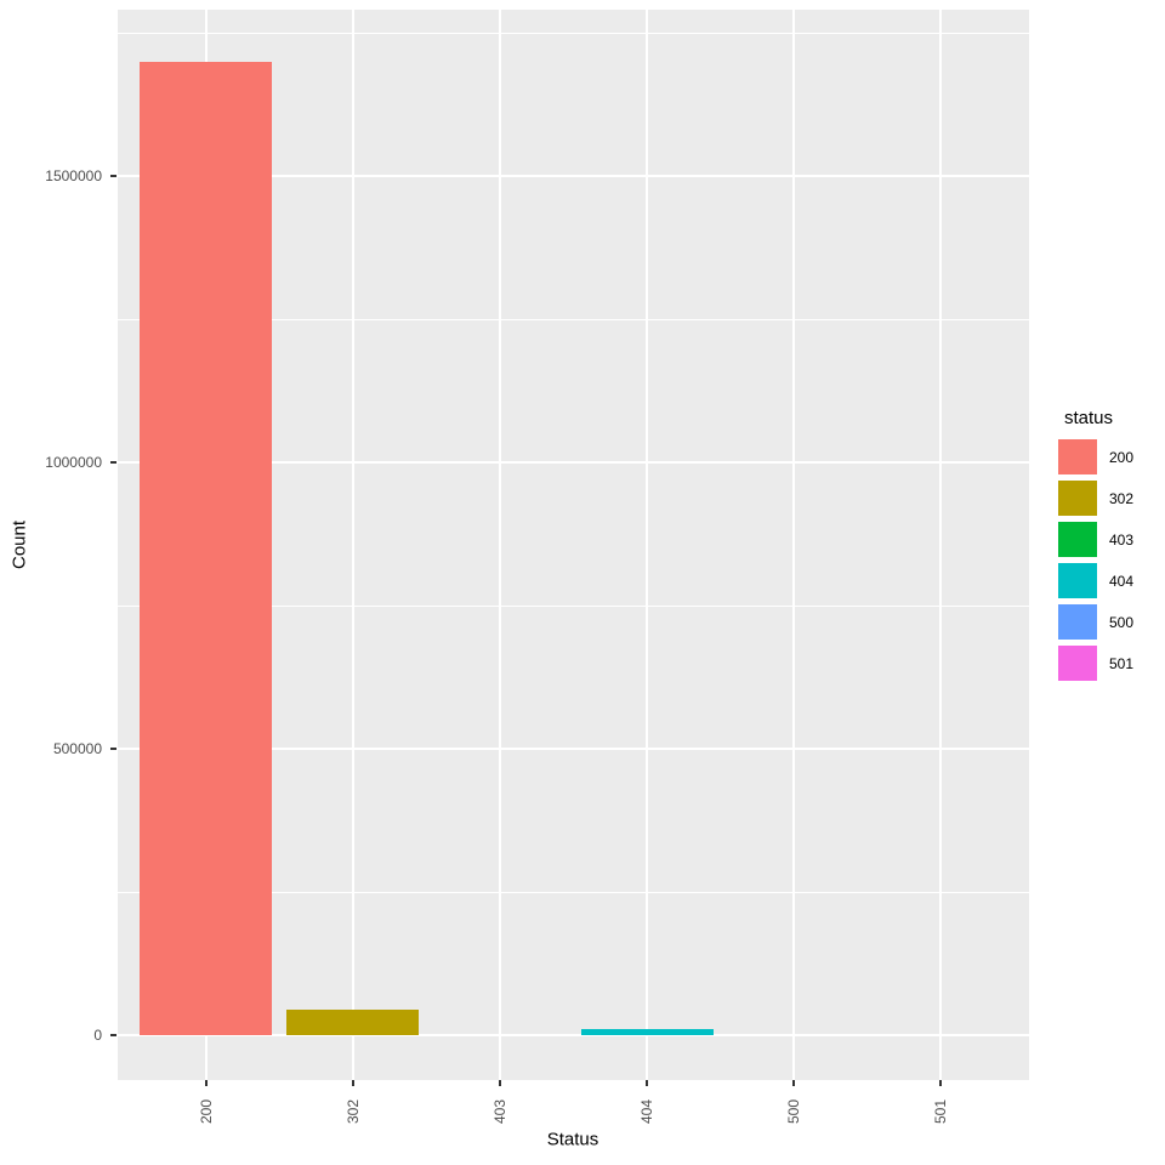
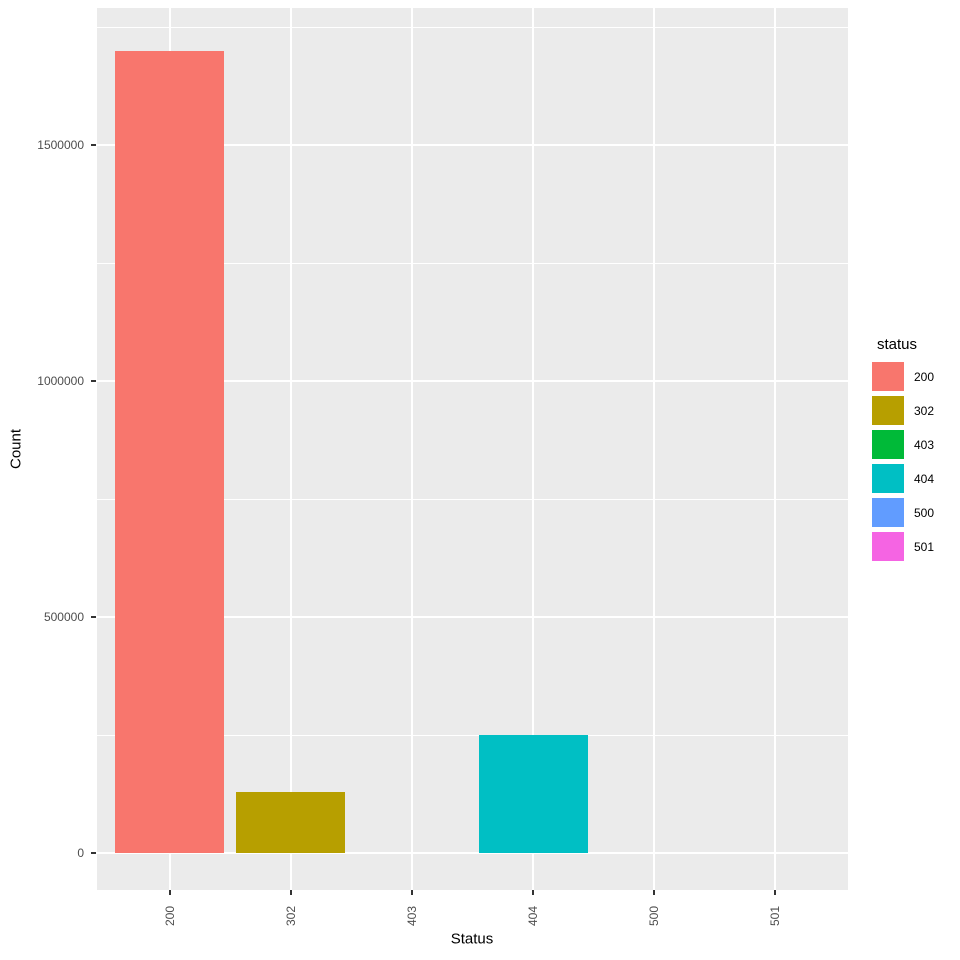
302: 40000 -> 130000
404: 10000 -> 250000
